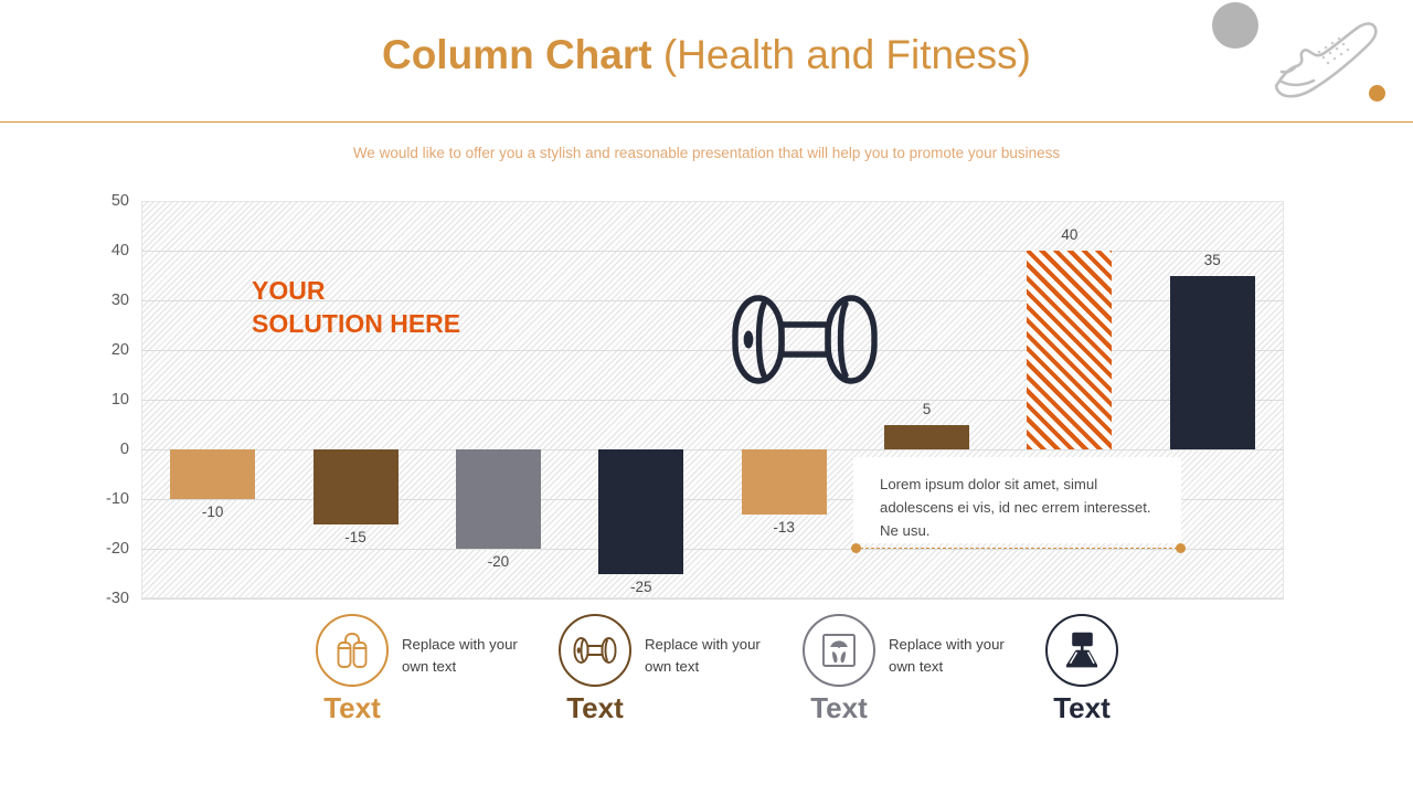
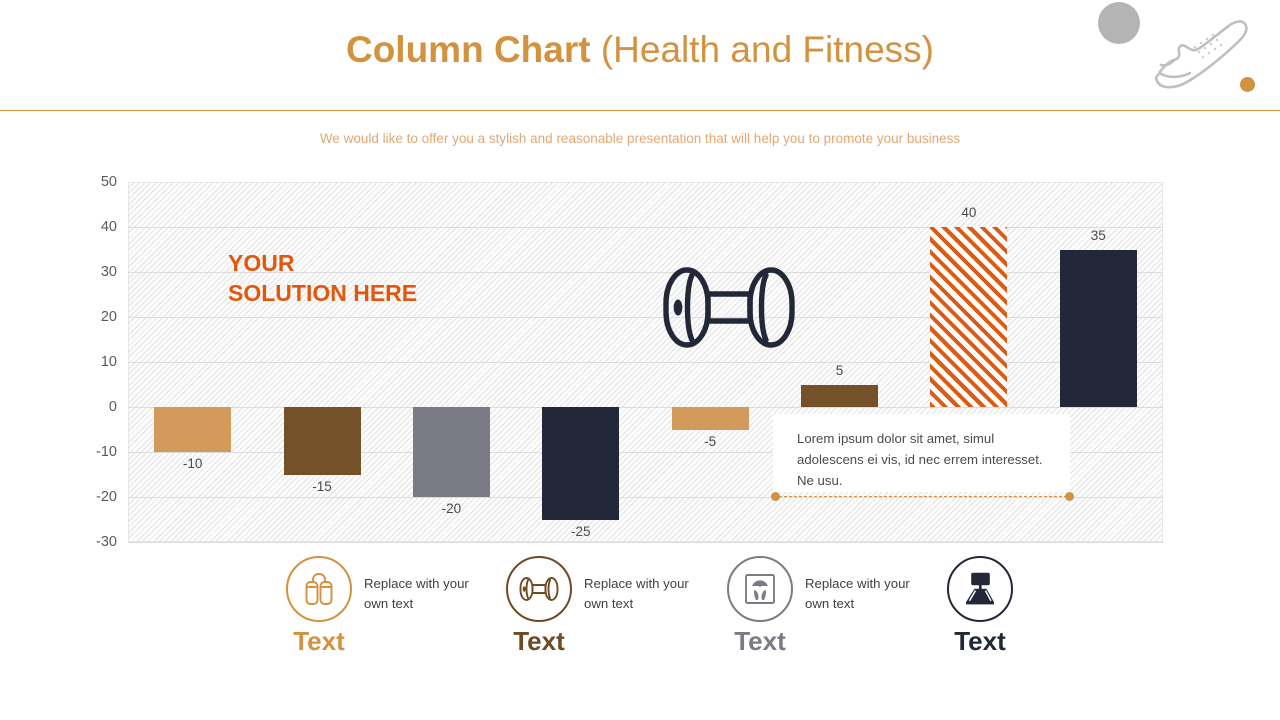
5: -13 -> -5
